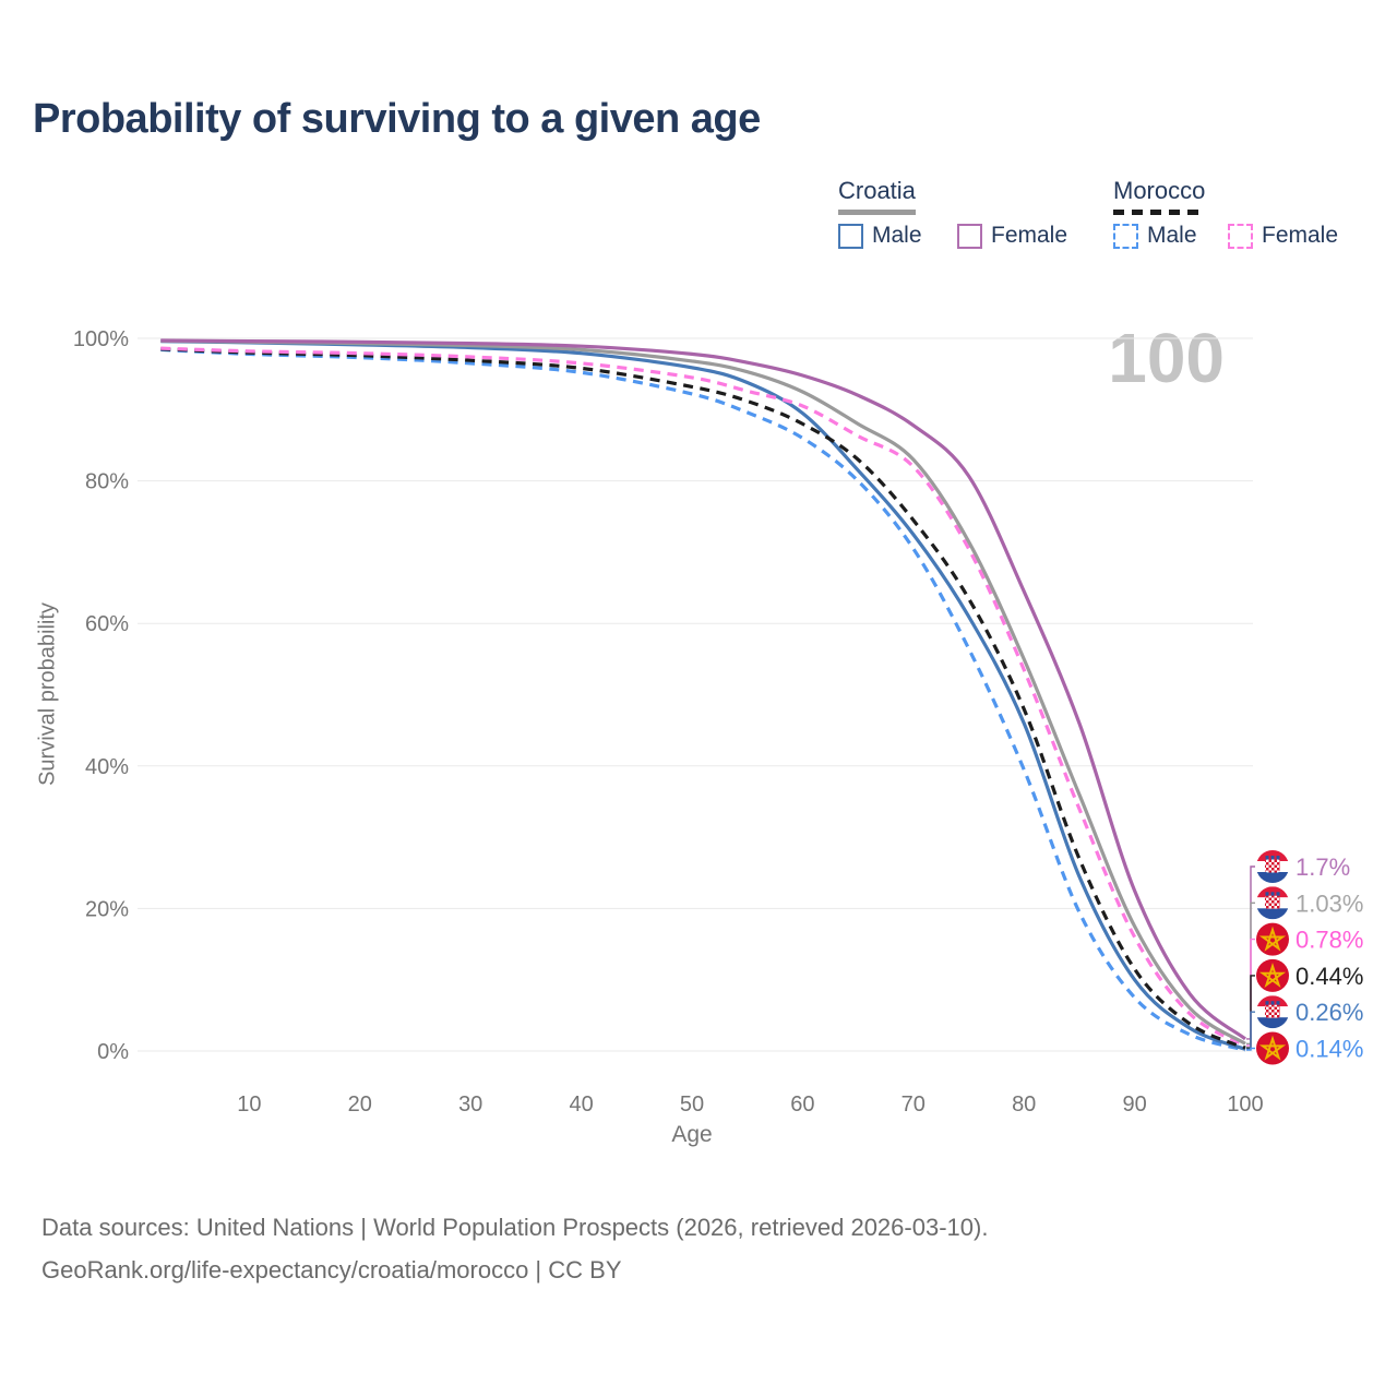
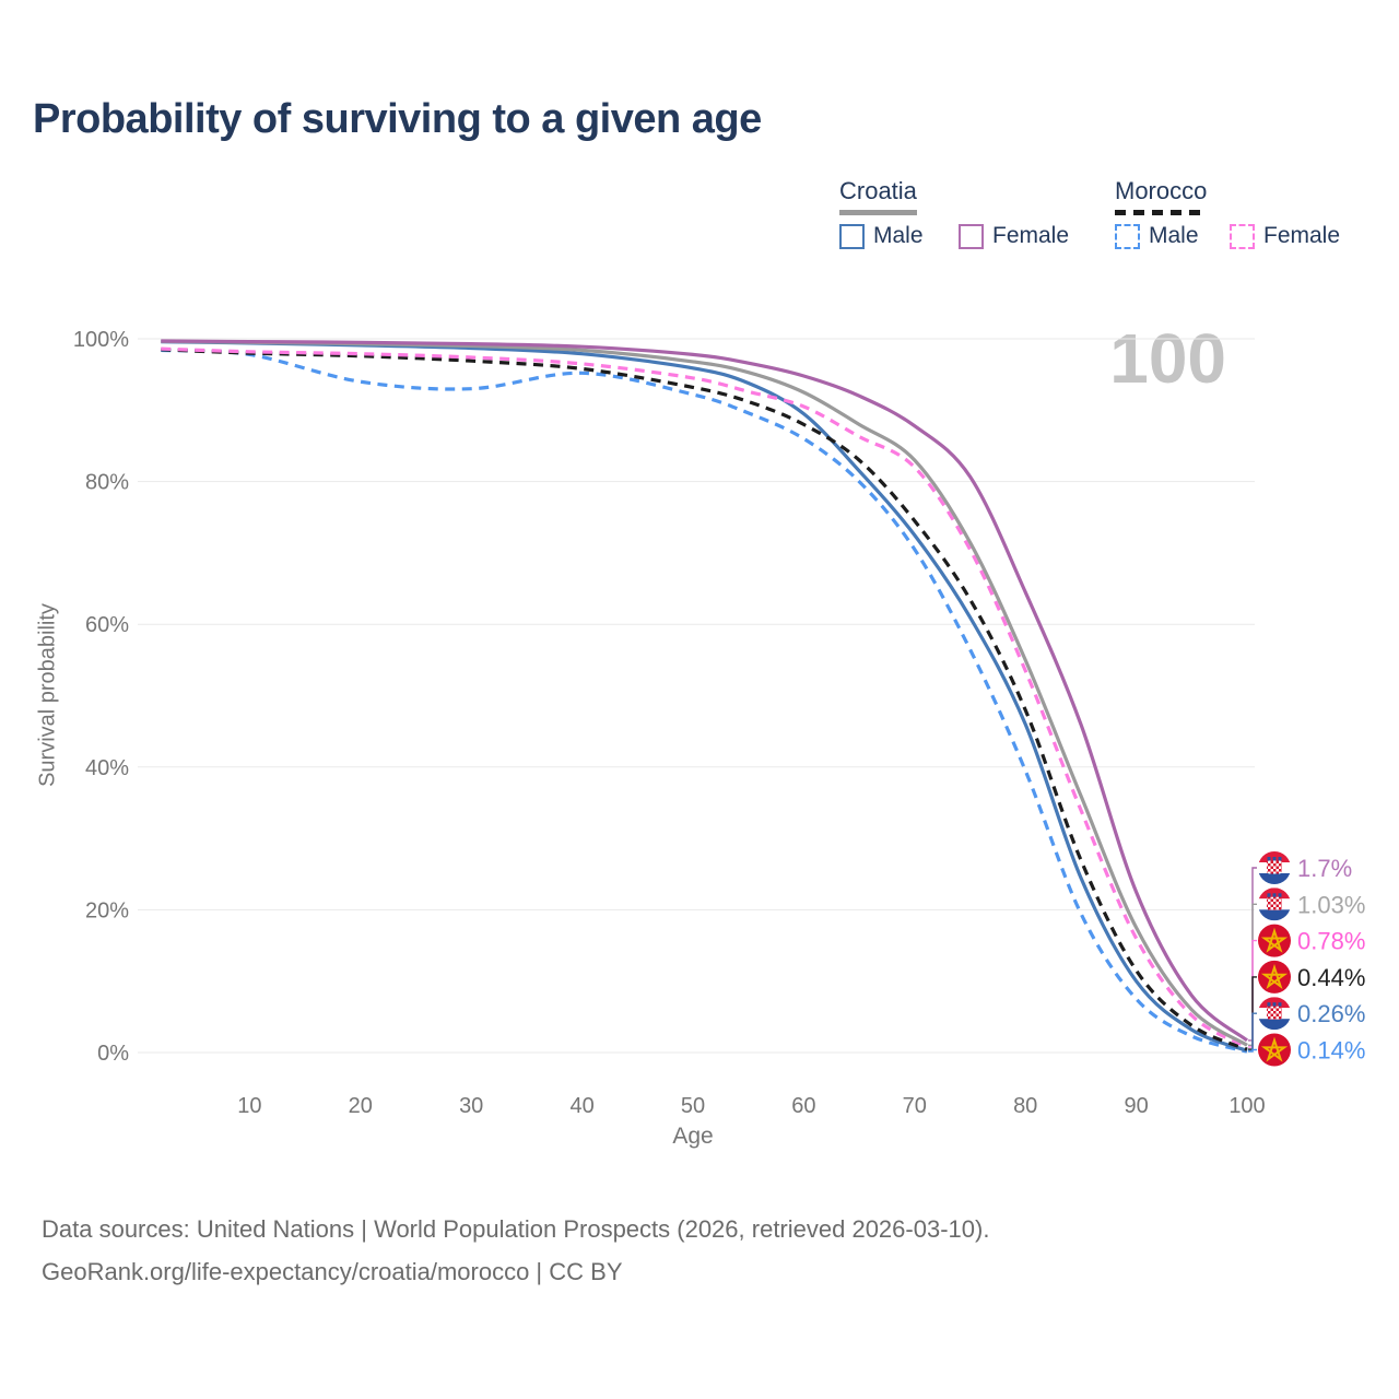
Morocco Male/20: 97% -> 94%
Morocco Male/30: 96% -> 93%
